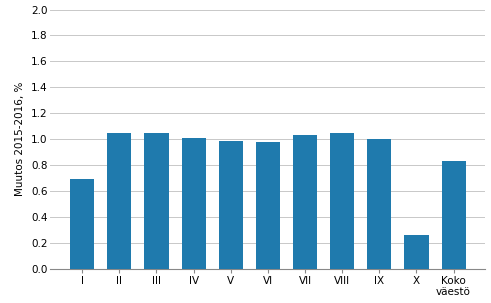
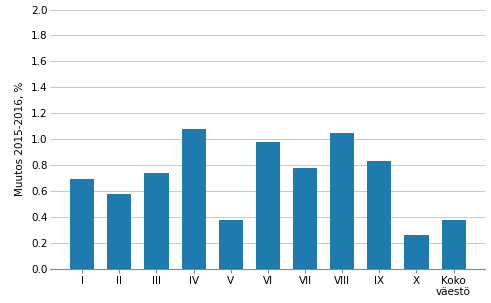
II: 1.05 -> 0.58
III: 1.05 -> 0.74
IV: 1.01 -> 1.08
V: 0.99 -> 0.38
VII: 1.03 -> 0.78
IX: 1.00 -> 0.83
Koko väestö: 0.83 -> 0.38
